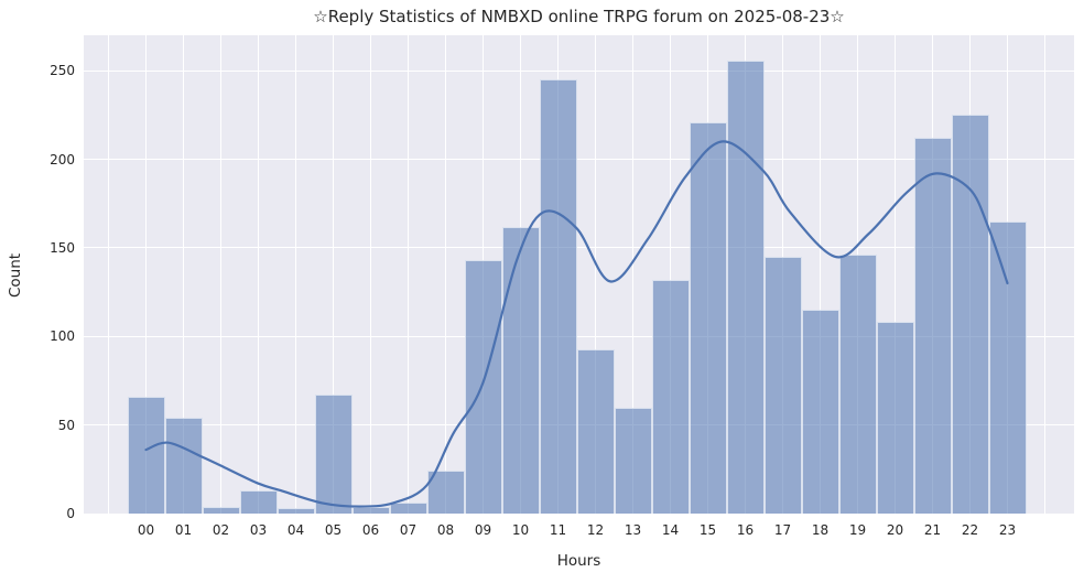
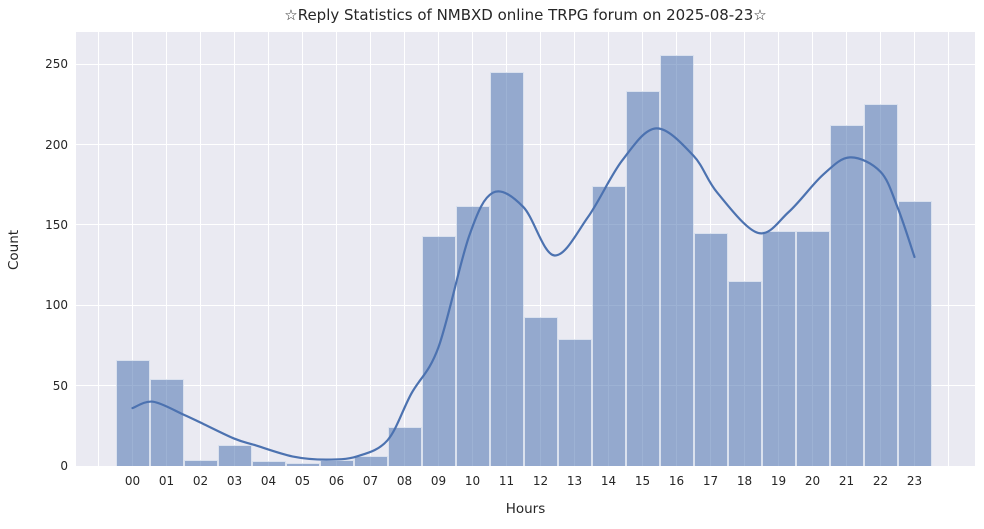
05: 67 -> 2
13: 60 -> 79
14: 132 -> 174
15: 221 -> 233
20: 108 -> 146
